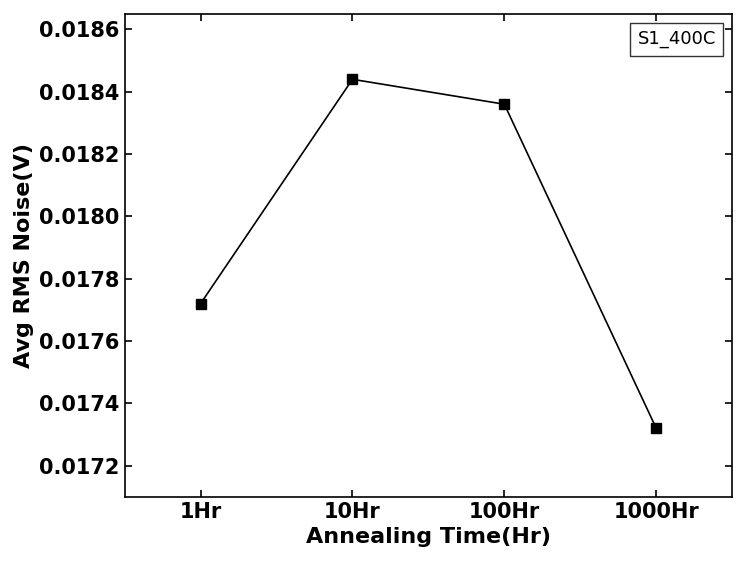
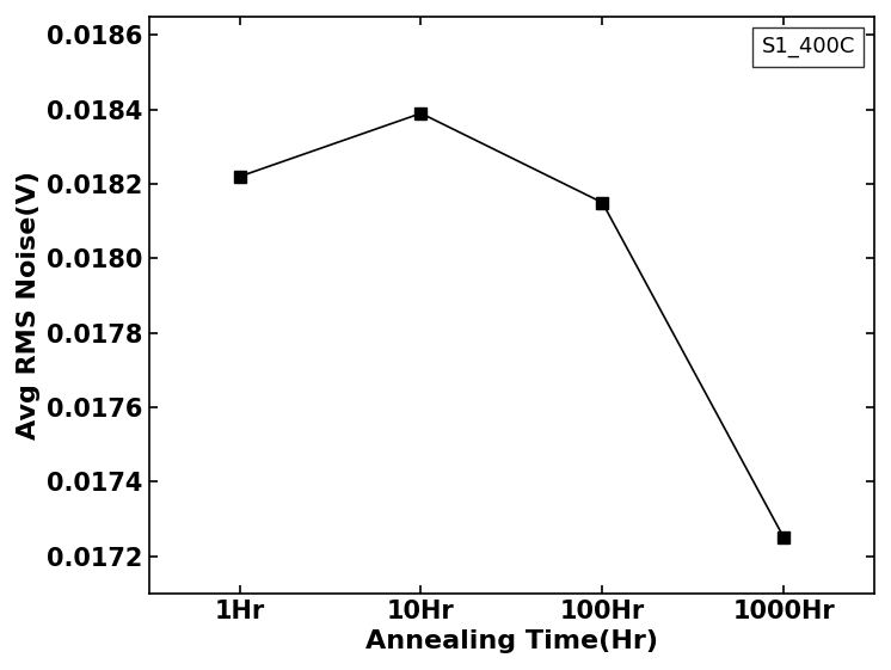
1Hr: 0.01772 -> 0.01822
10Hr: 0.01844 -> 0.01839
100Hr: 0.01836 -> 0.01815
1000Hr: 0.01732 -> 0.01725
